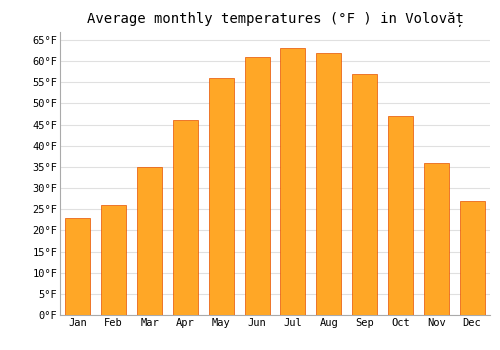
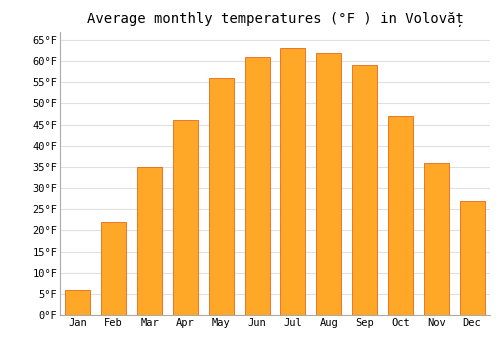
Jan: 23°F -> 6°F
Feb: 26°F -> 22°F
Sep: 57°F -> 59°F
